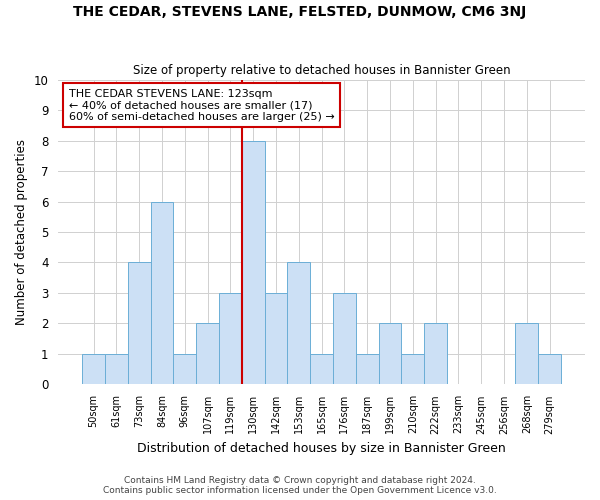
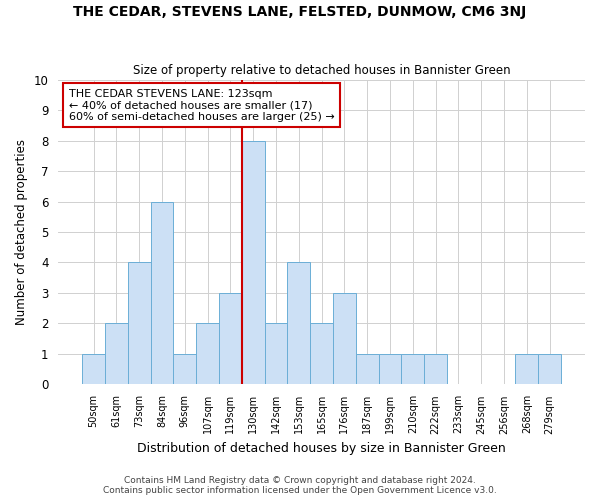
61sqm: 1 -> 2
142sqm: 3 -> 2
165sqm: 1 -> 2
199sqm: 2 -> 1
222sqm: 2 -> 1
268sqm: 2 -> 1
